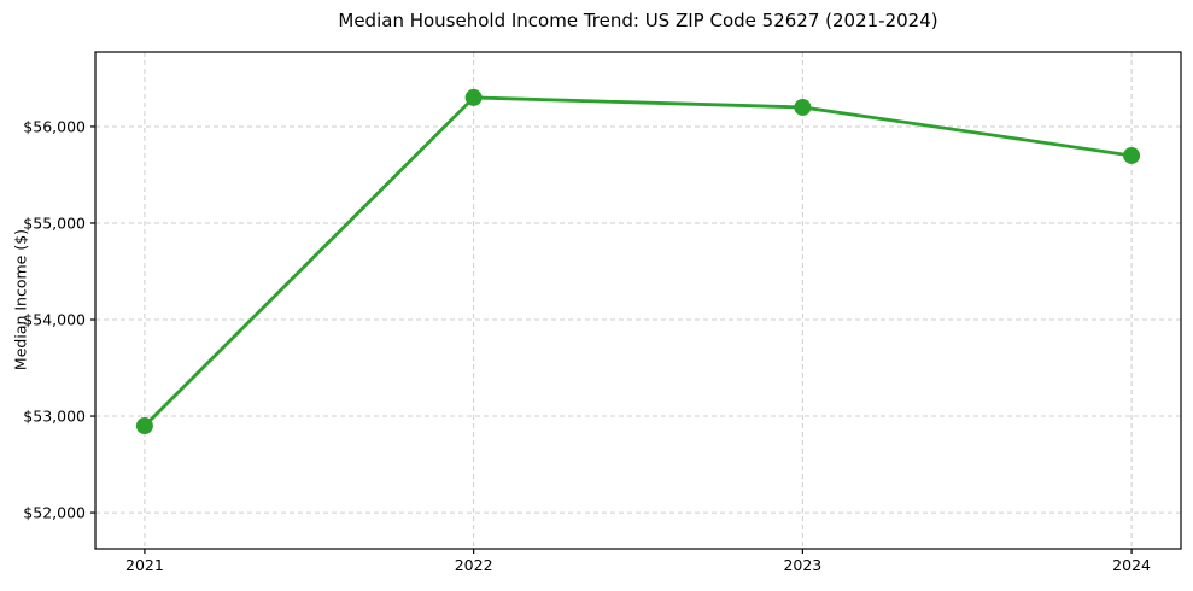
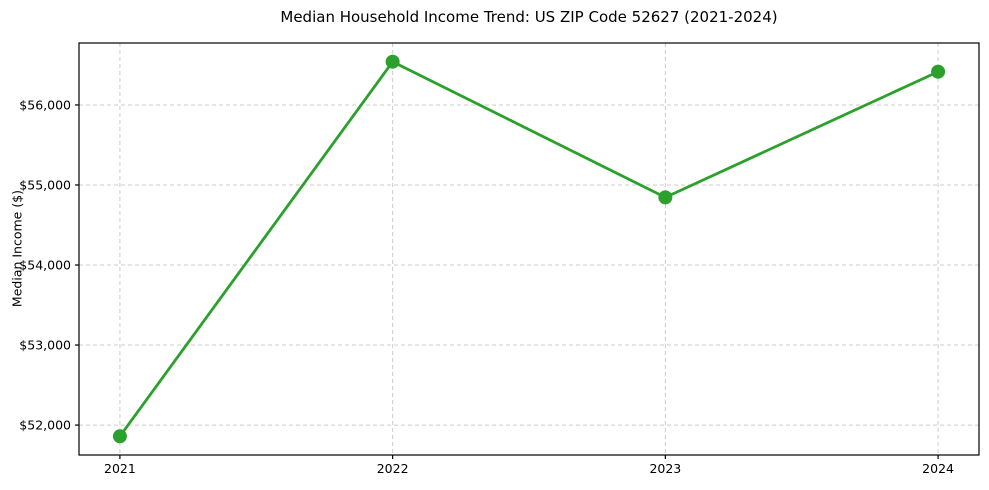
2021: $52900 -> $51900
2022: $56300 -> $56500
2023: $56200 -> $54800
2024: $55700 -> $56400
